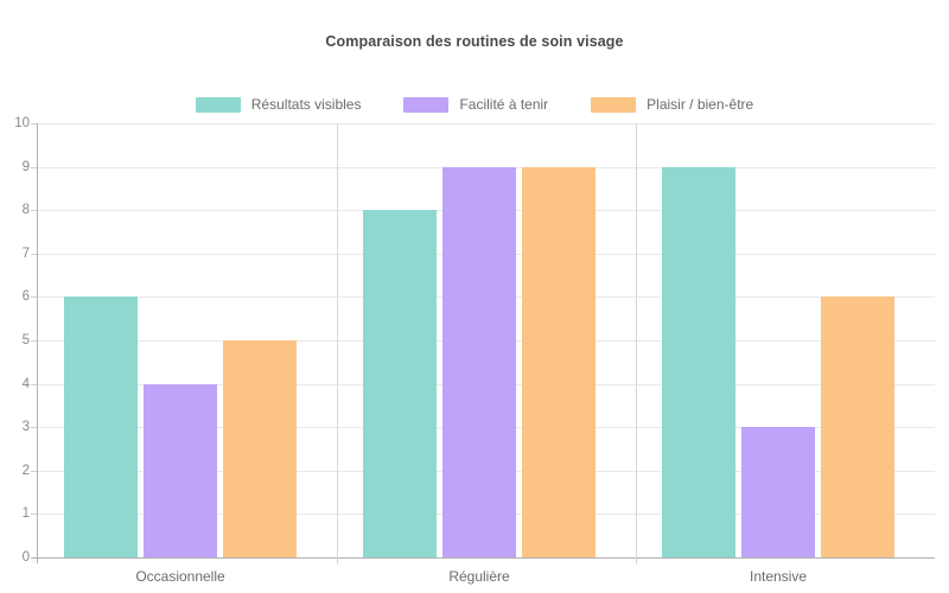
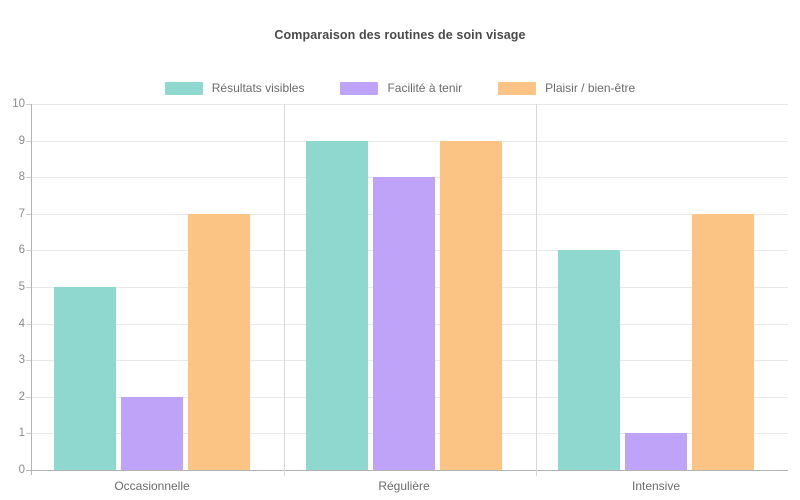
Résultats visibles/Occasionnelle: 6 -> 5
Facilité à tenir/Occasionnelle: 4 -> 2
Plaisir / bien-être/Occasionnelle: 5 -> 7
Résultats visibles/Régulière: 8 -> 9
Facilité à tenir/Régulière: 9 -> 8
Résultats visibles/Intensive: 9 -> 6
Facilité à tenir/Intensive: 3 -> 1
Plaisir / bien-être/Intensive: 6 -> 7
